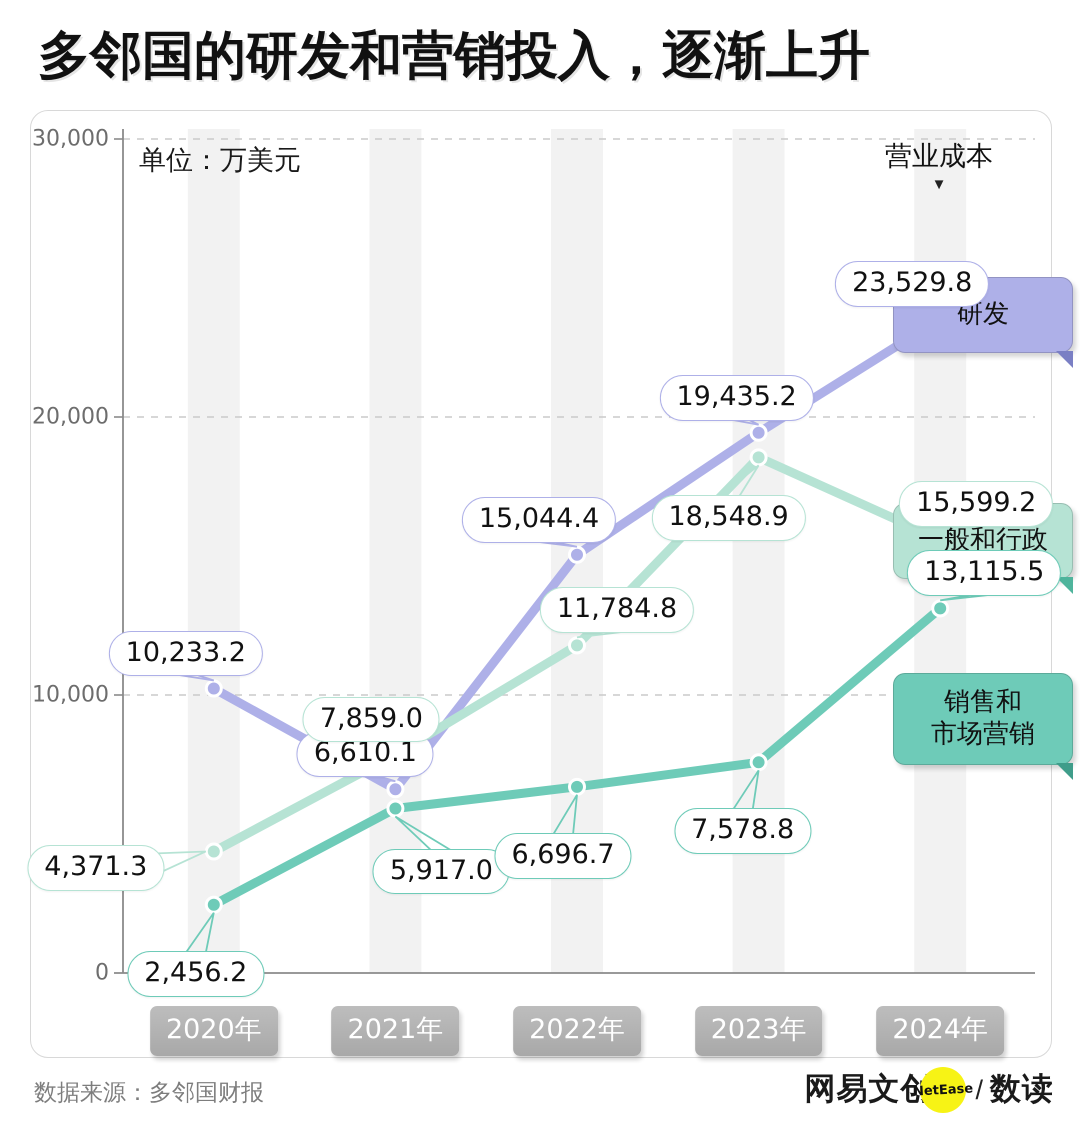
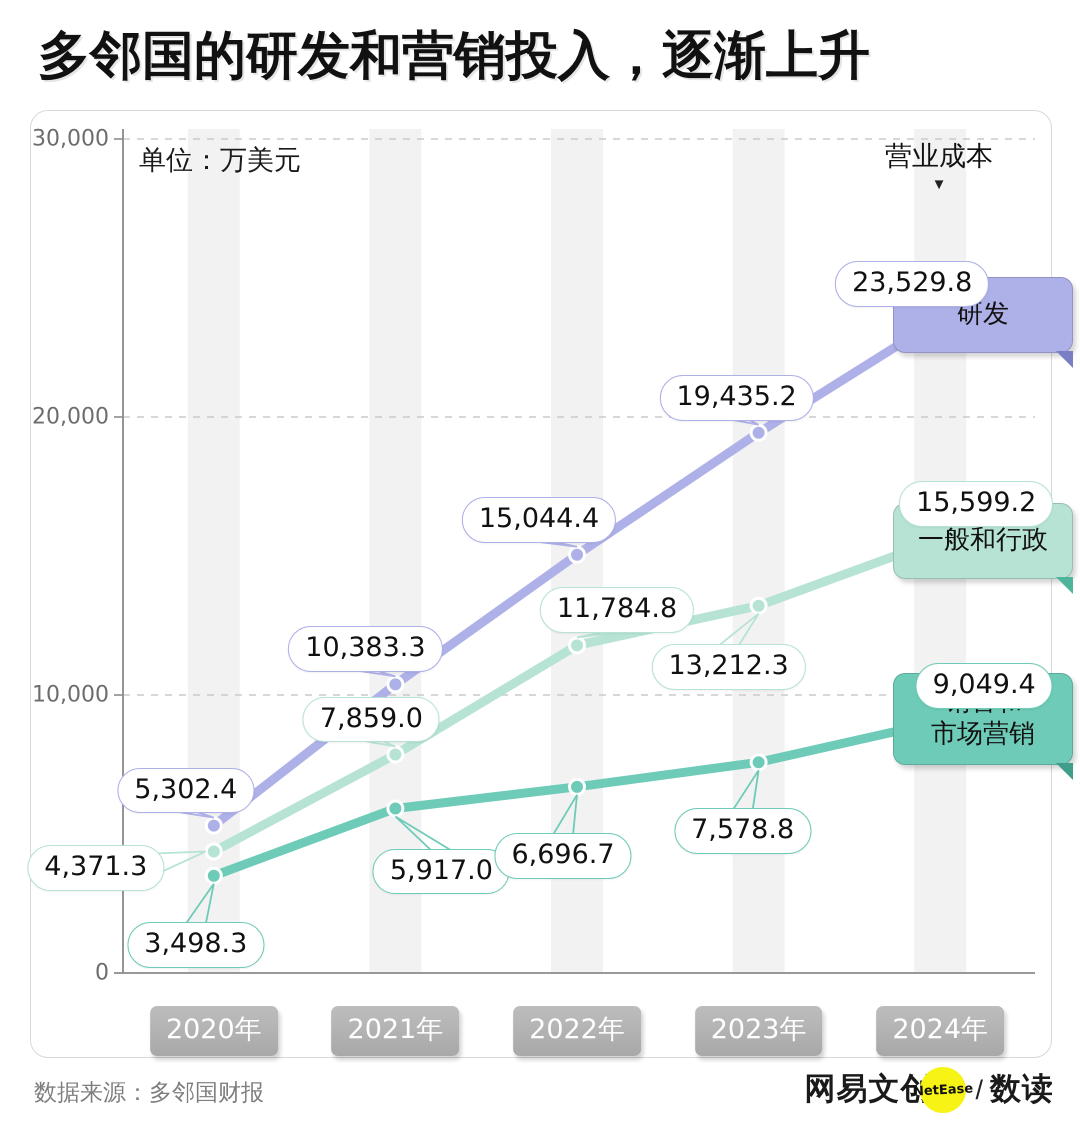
研发/2020年: 10,233.2 -> 5,302.4
销售和市场营销/2020年: 2,456.2 -> 3,498.3
研发/2021年: 6,610.1 -> 10,383.3
一般和行政/2023年: 18,548.9 -> 13,212.3
销售和市场营销/2024年: 13,115.5 -> 9,049.4
